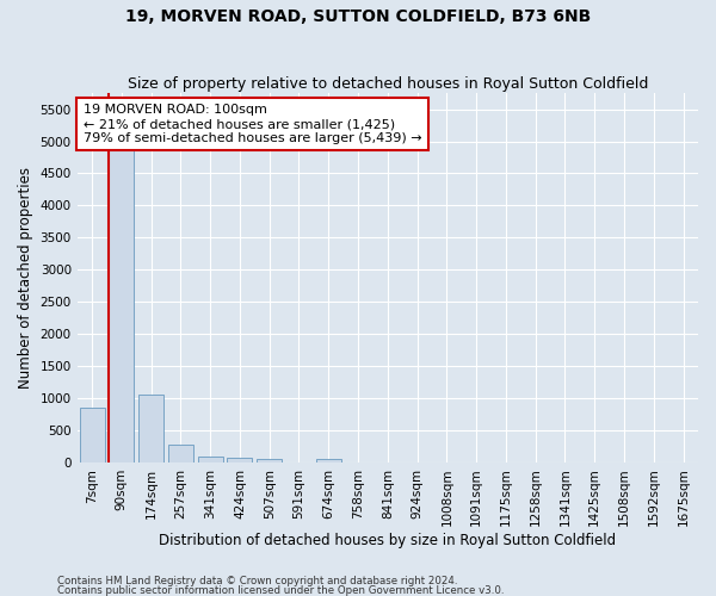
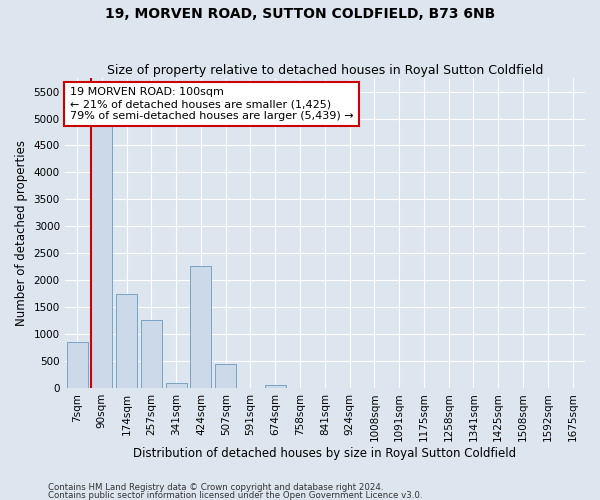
174sqm: 1060 -> 1740
257sqm: 280 -> 1260
424sqm: 80 -> 2260
507sqm: 50 -> 440
